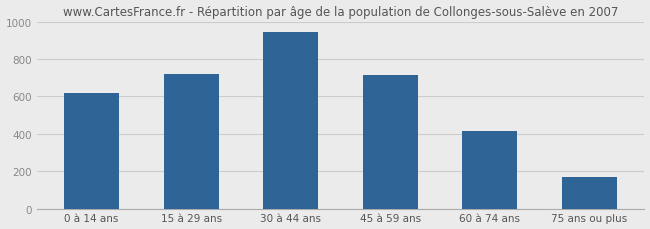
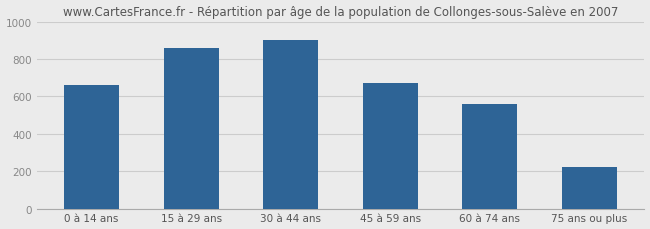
0 à 14 ans: 620 -> 660
15 à 29 ans: 720 -> 860
30 à 44 ans: 940 -> 900
45 à 59 ans: 720 -> 670
60 à 74 ans: 420 -> 560
75 ans ou plus: 170 -> 220
